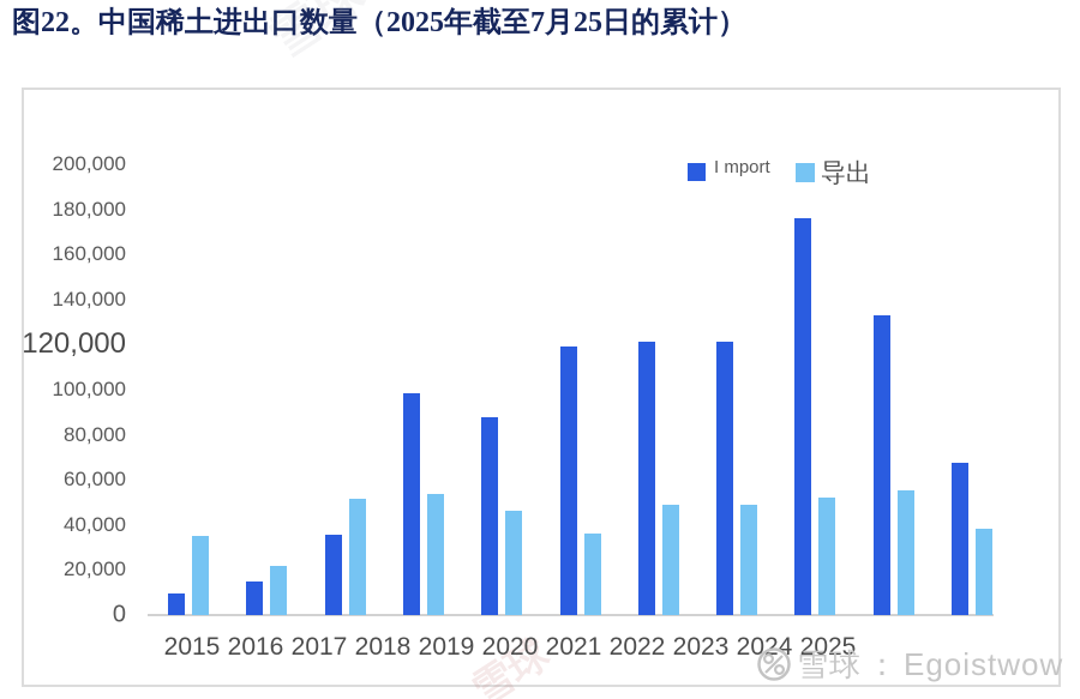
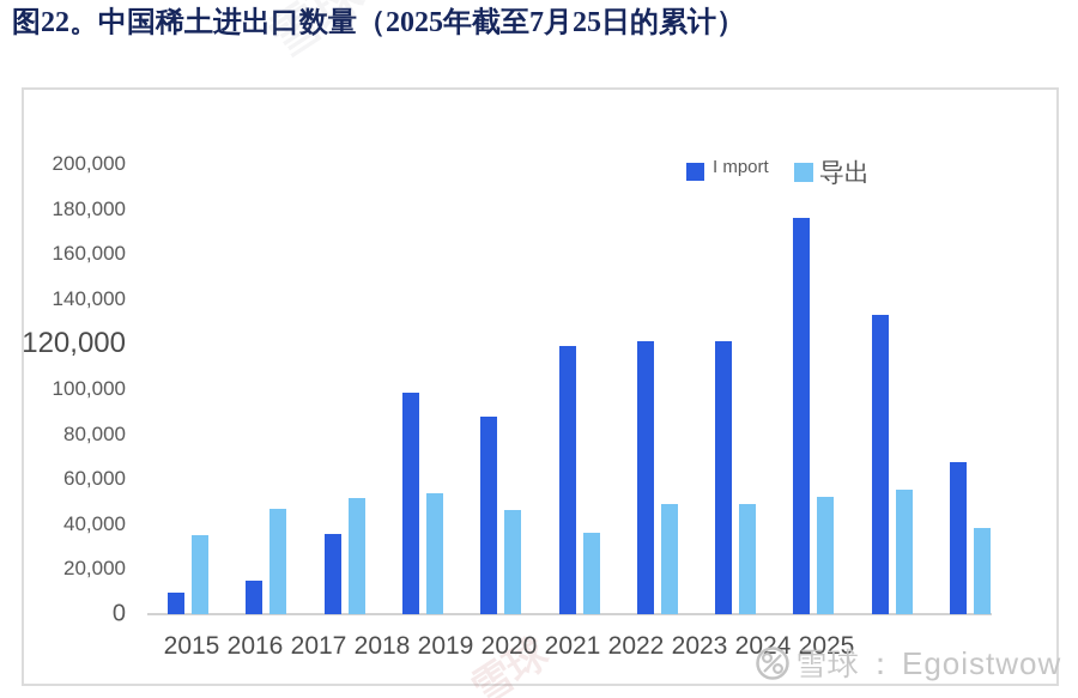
导出/2016: 22000 -> 47000
